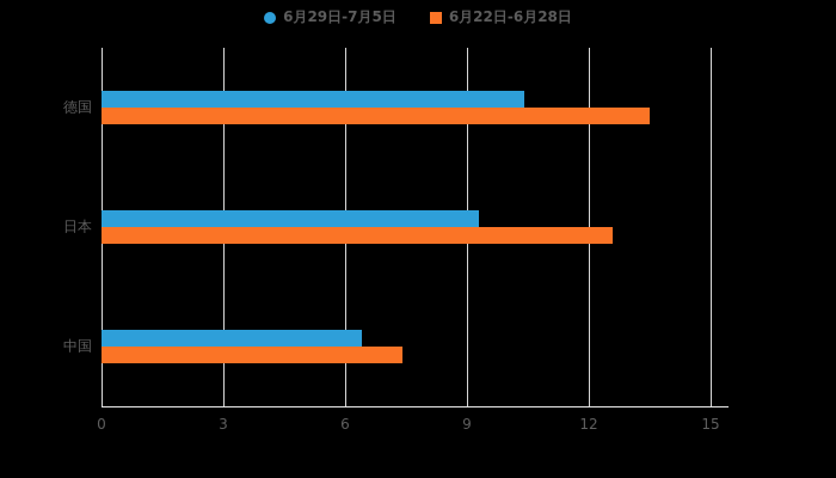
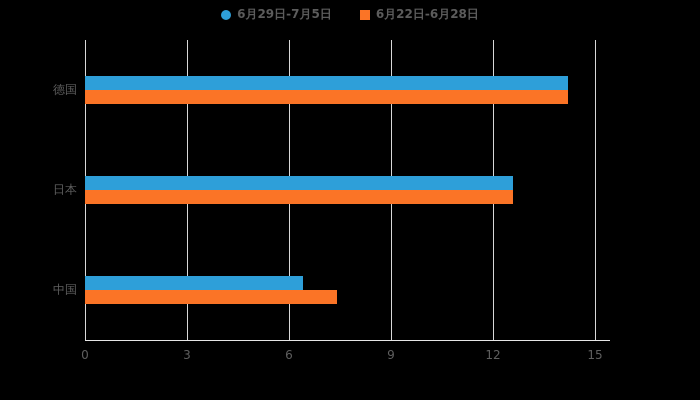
6月29日-7月5日/德国: 10.4 -> 14.2
6月22日-6月28日/德国: 13.5 -> 14.2
6月29日-7月5日/日本: 9.3 -> 12.6
